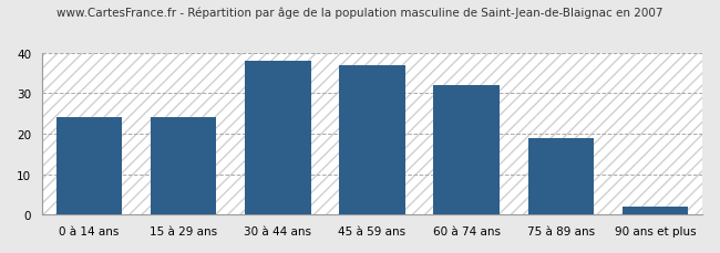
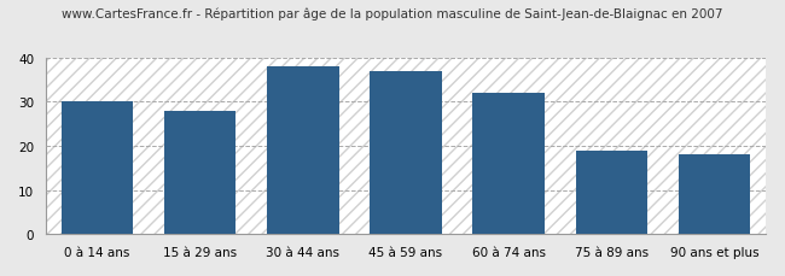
0 à 14 ans: 24 -> 30
15 à 29 ans: 24 -> 28
90 ans et plus: 2 -> 18
